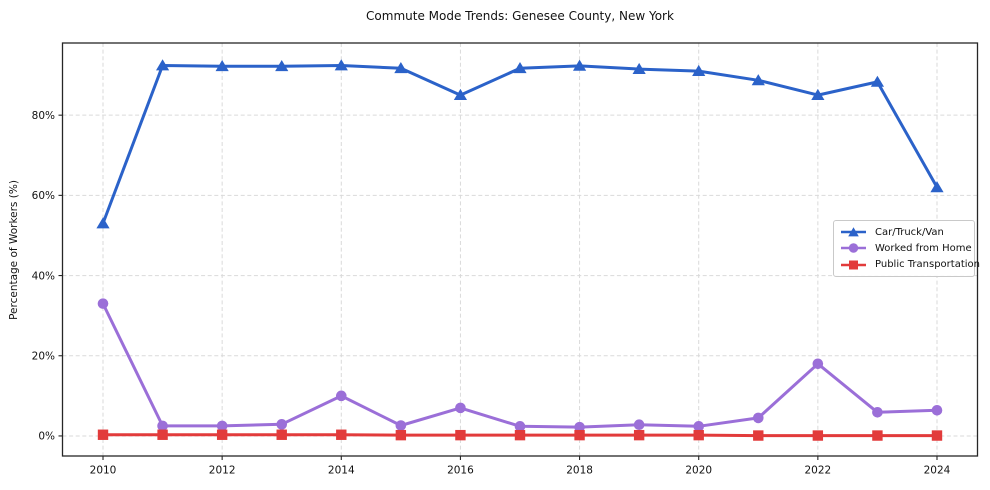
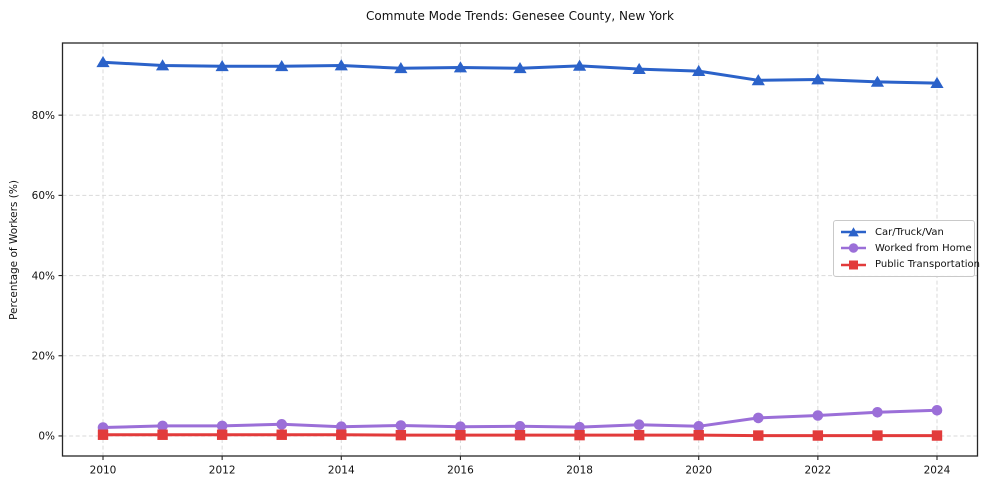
Car/Truck/Van/2010: 53% -> 93%
Worked from Home/2010: 33% -> 2%
Worked from Home/2014: 10% -> 2%
Car/Truck/Van/2016: 85% -> 92%
Worked from Home/2016: 7% -> 2%
Car/Truck/Van/2022: 85% -> 89%
Worked from Home/2022: 18% -> 5%
Car/Truck/Van/2024: 62% -> 88%
